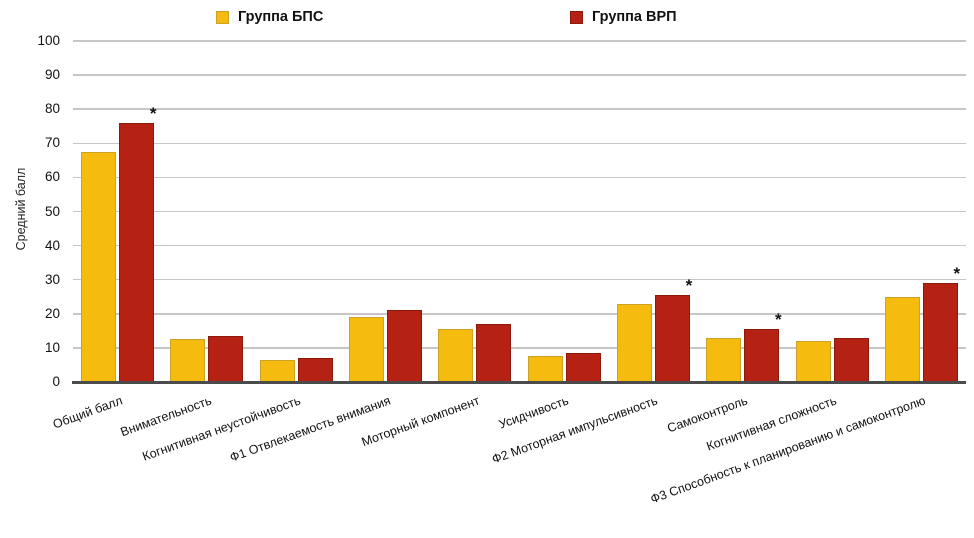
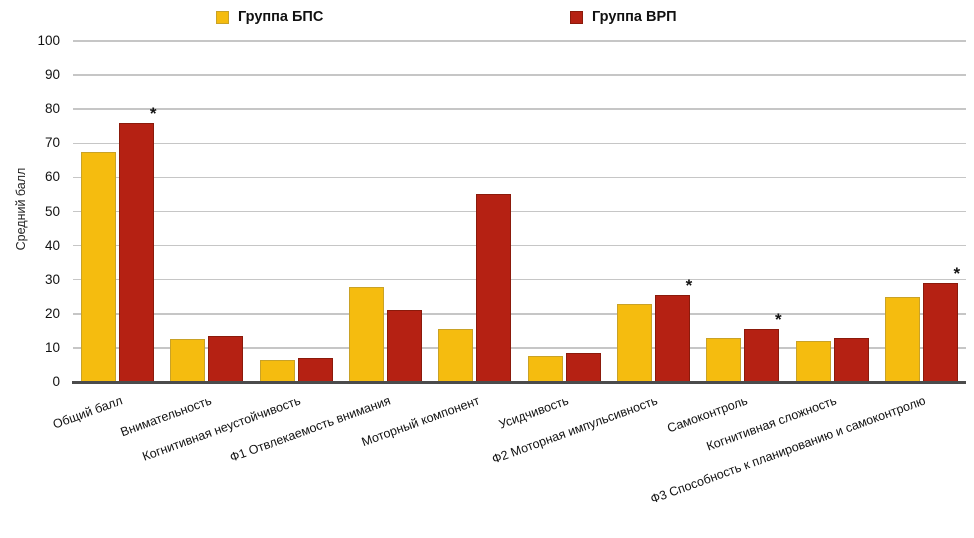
Группа БПС/Ф1 Отвлекаемость внимания: 19 -> 28
Группа ВРП/Моторный компонент: 17 -> 55
